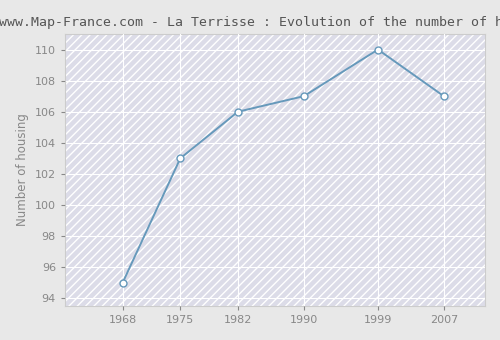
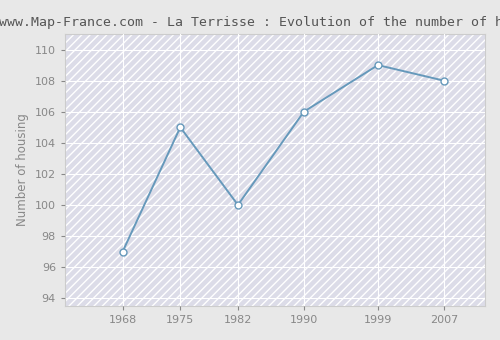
1968: 95 -> 97
1975: 103 -> 105
1982: 106 -> 100
1990: 107 -> 106
1999: 110 -> 109
2007: 107 -> 108
